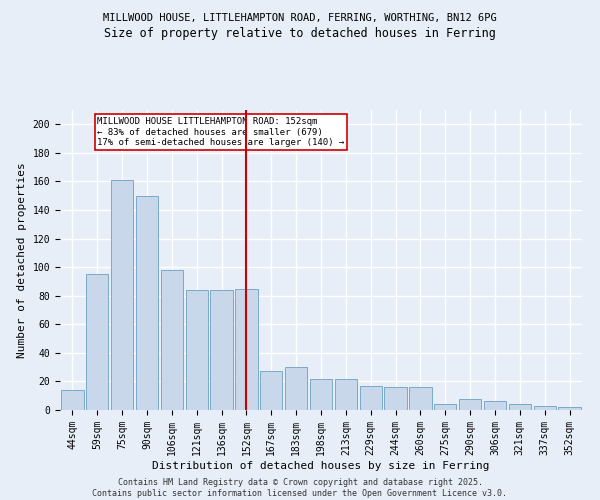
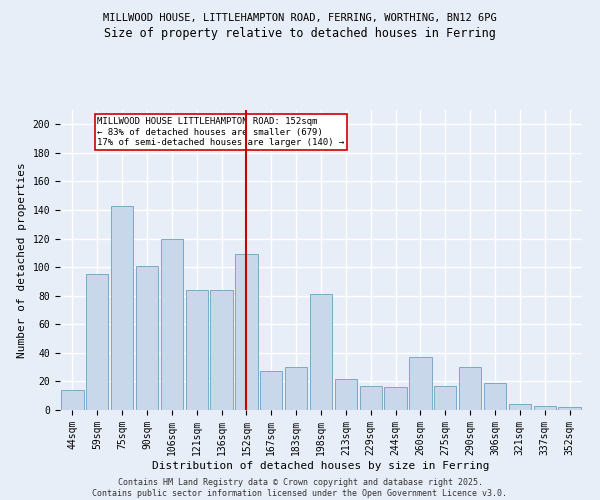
75sqm: 161 -> 143
90sqm: 150 -> 101
106sqm: 98 -> 120
152sqm: 85 -> 109
198sqm: 22 -> 81
260sqm: 16 -> 37
275sqm: 4 -> 17
290sqm: 8 -> 30
306sqm: 6 -> 19
